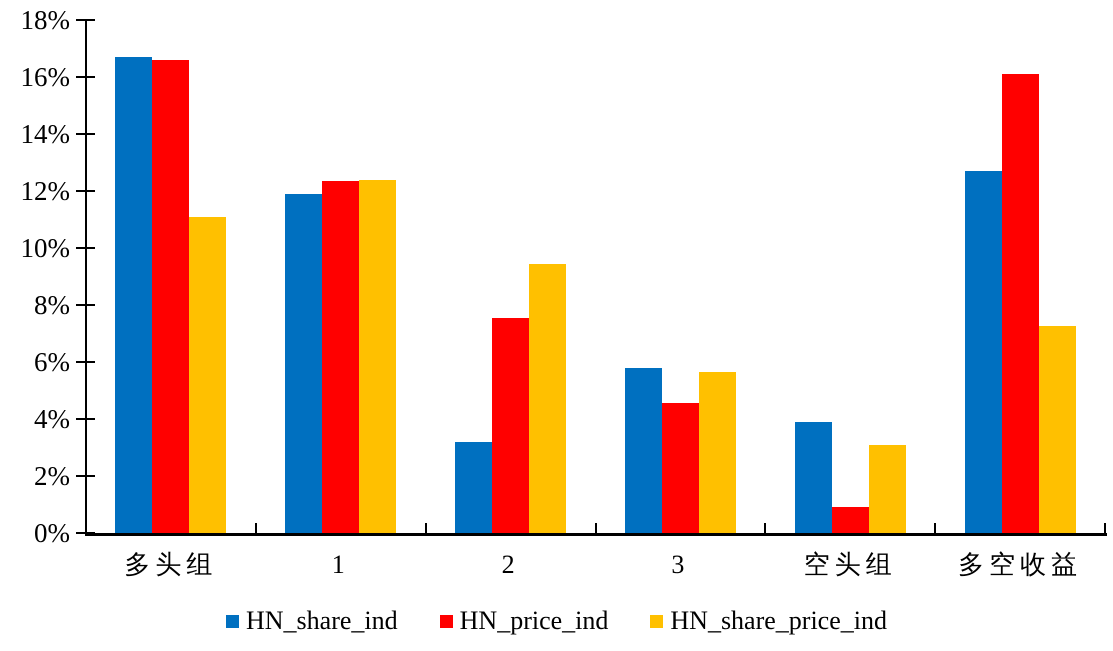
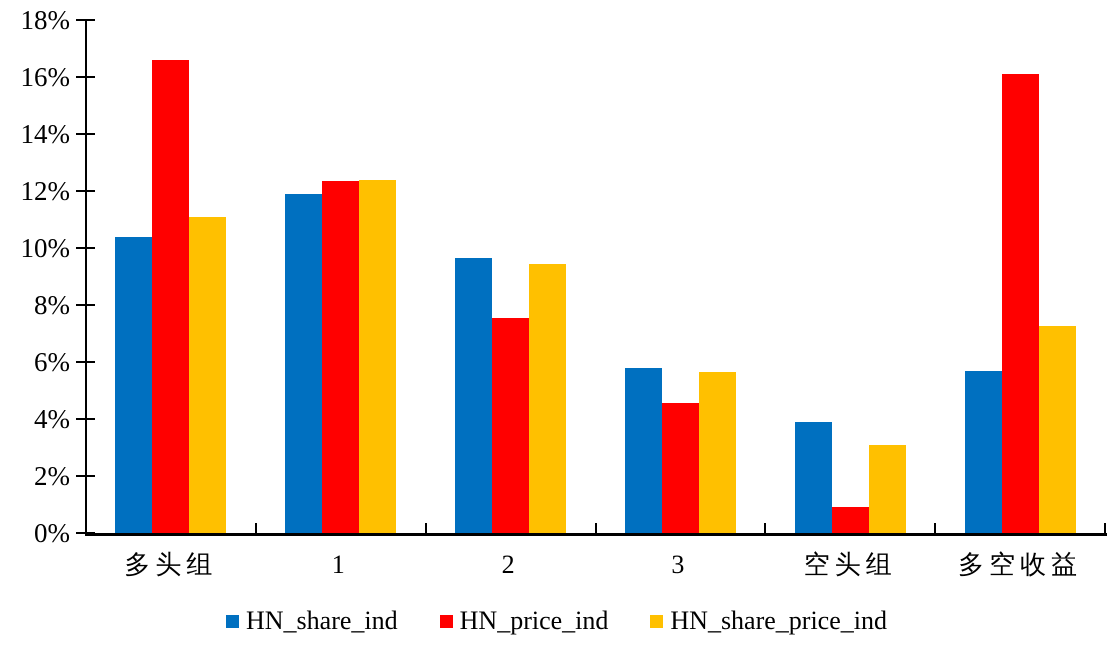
HN_share_ind/多头组: 16.7% -> 10.4%
HN_share_ind/2: 3.2% -> 9.7%
HN_share_ind/多空收益: 12.7% -> 5.7%
